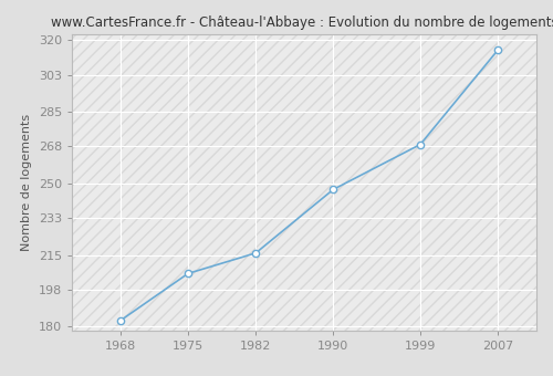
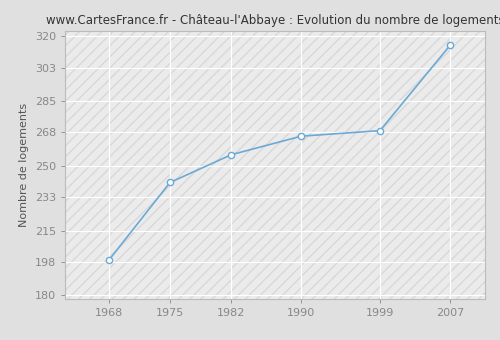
1968: 183 -> 199
1975: 206 -> 241
1982: 216 -> 256
1990: 247 -> 266
